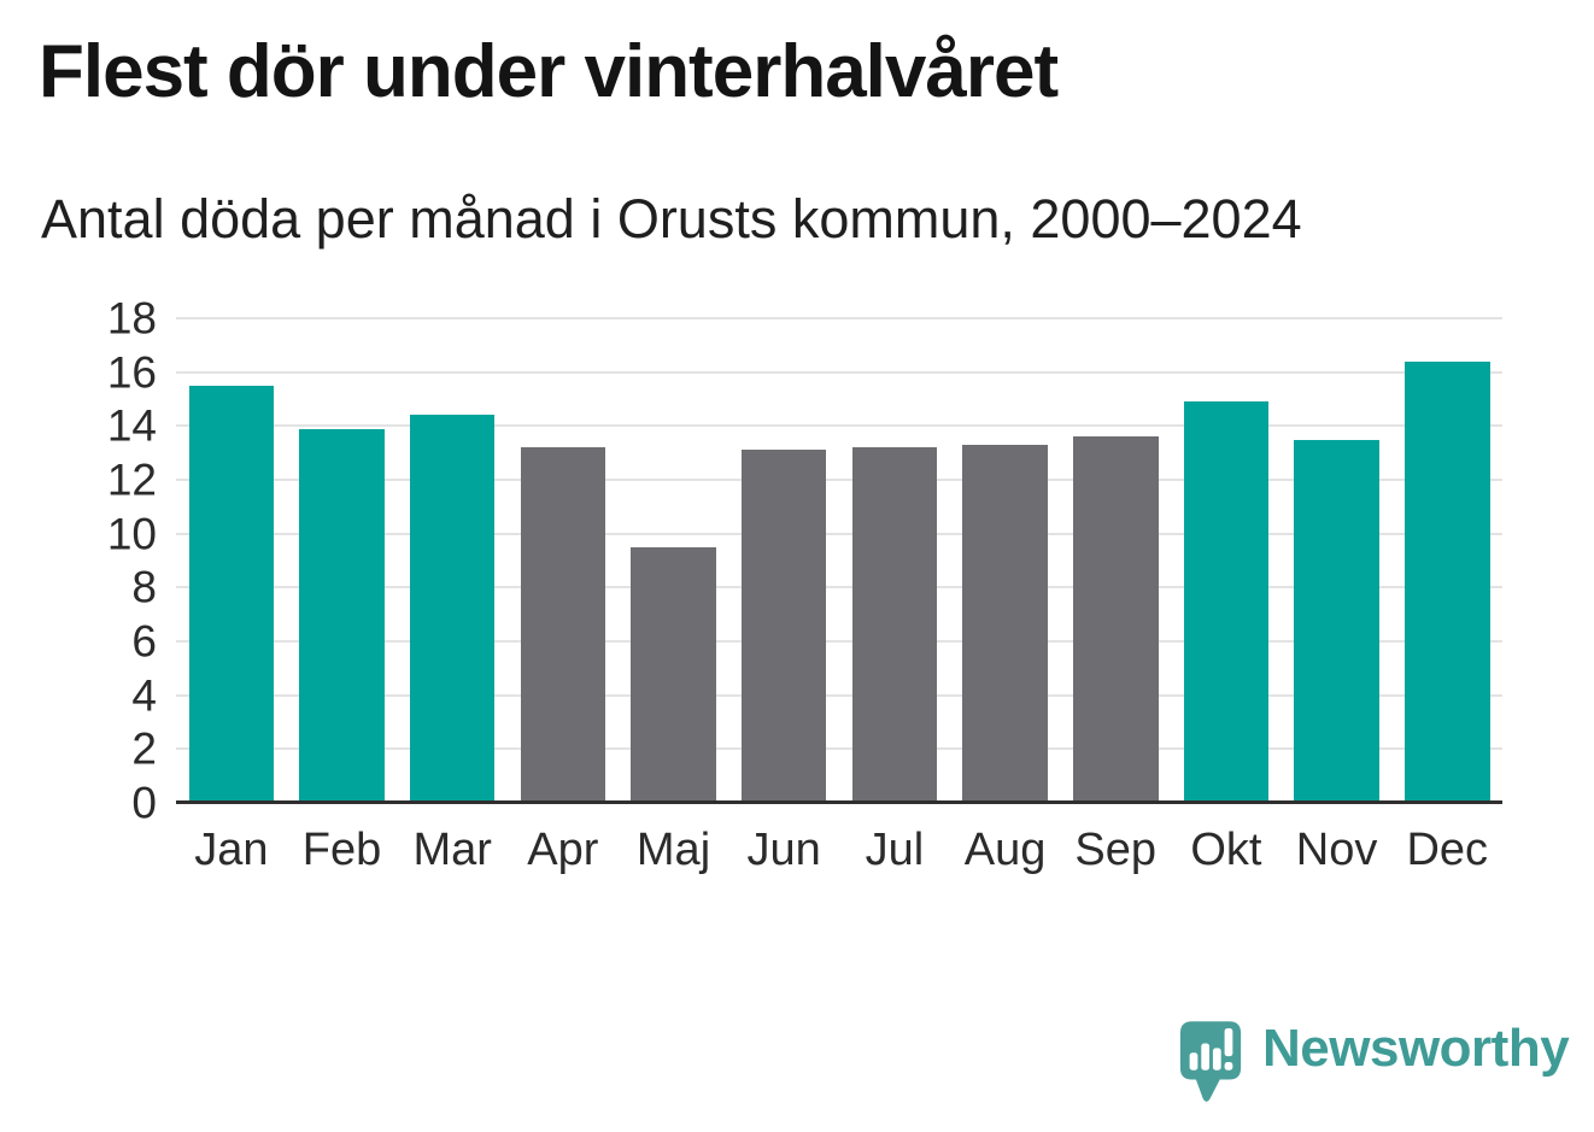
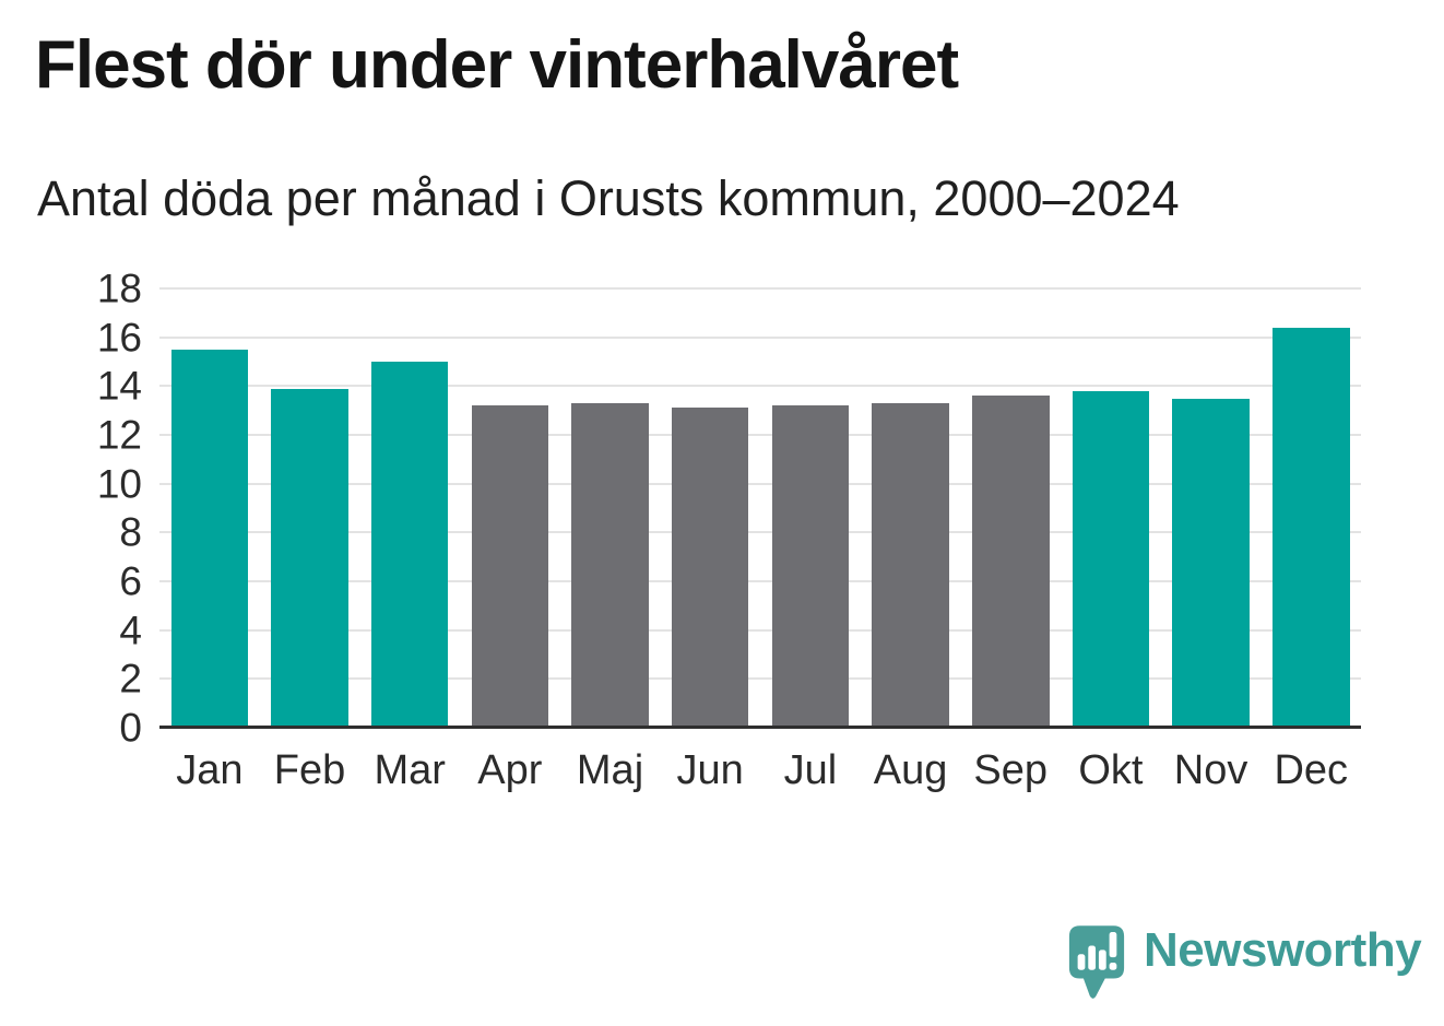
Mar: 14.4 -> 15.0
Maj: 9.5 -> 13.3
Okt: 14.9 -> 13.8
